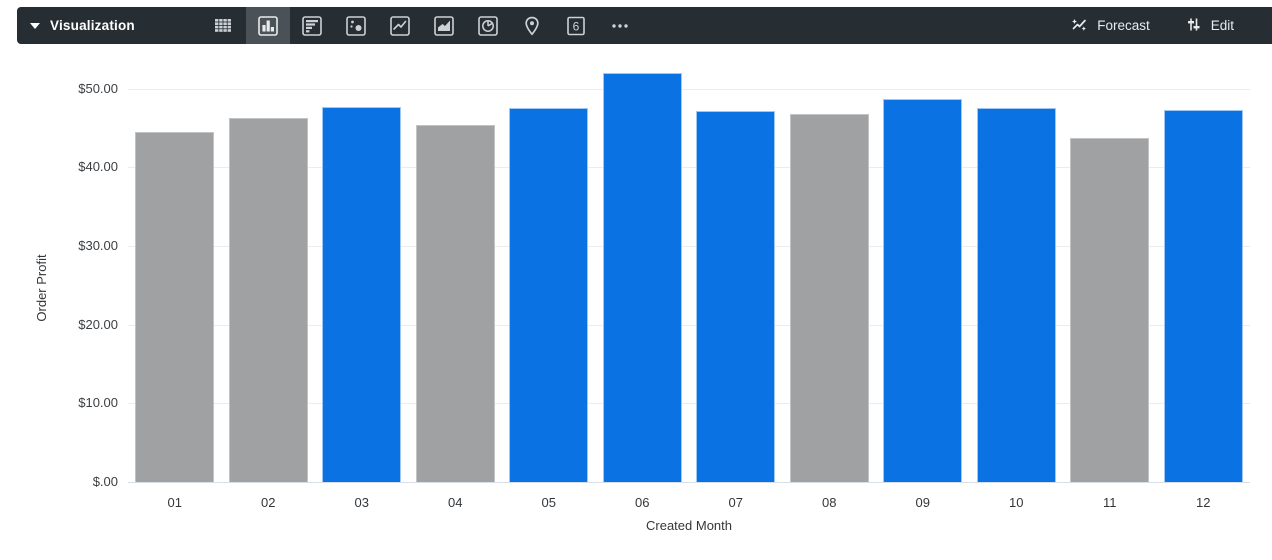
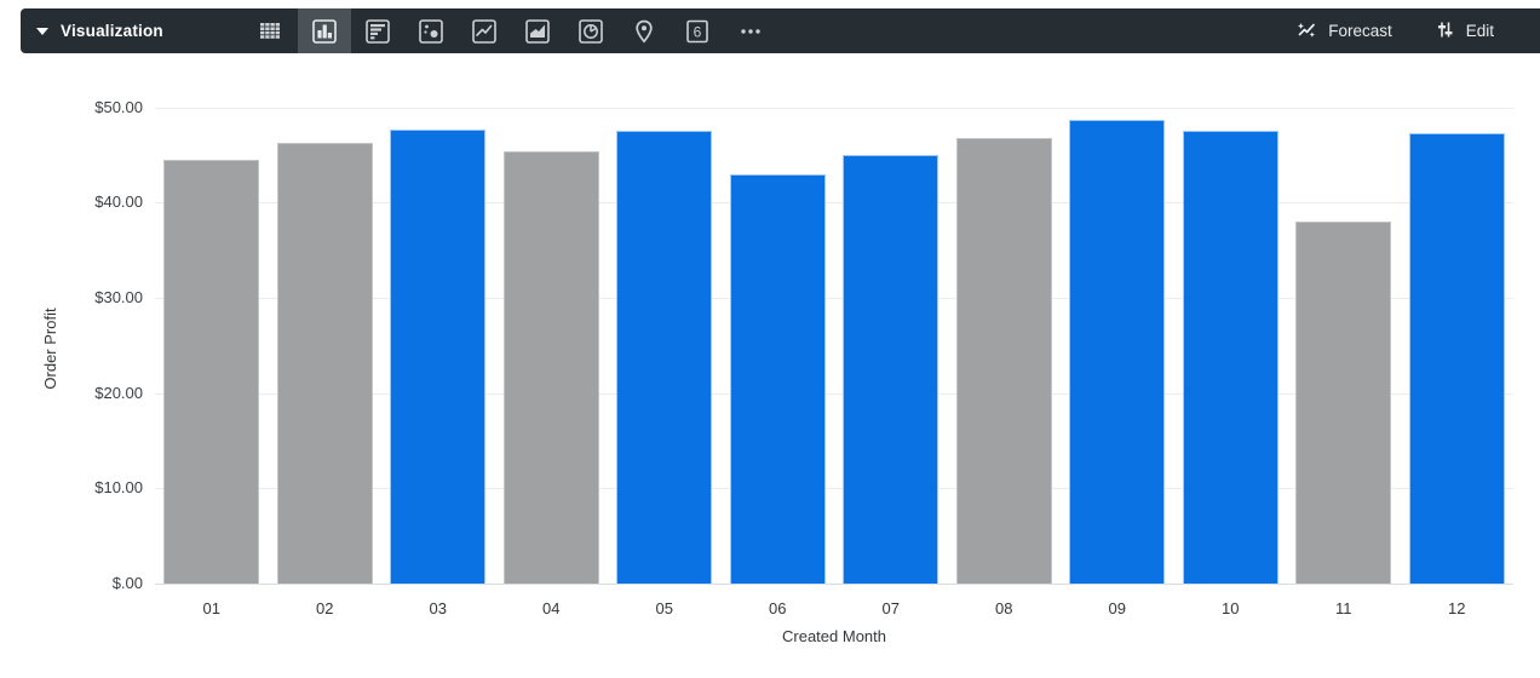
06: $52 -> $43
07: $47 -> $45
11: $44 -> $38
